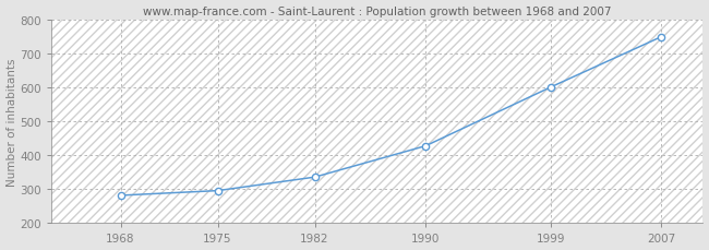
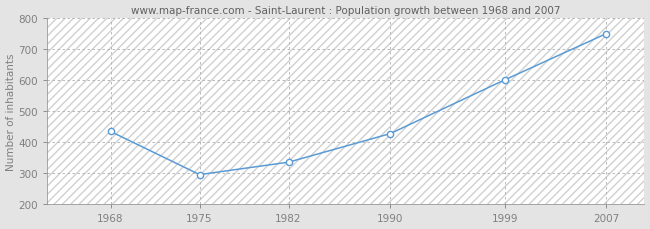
1968: 282 -> 435
